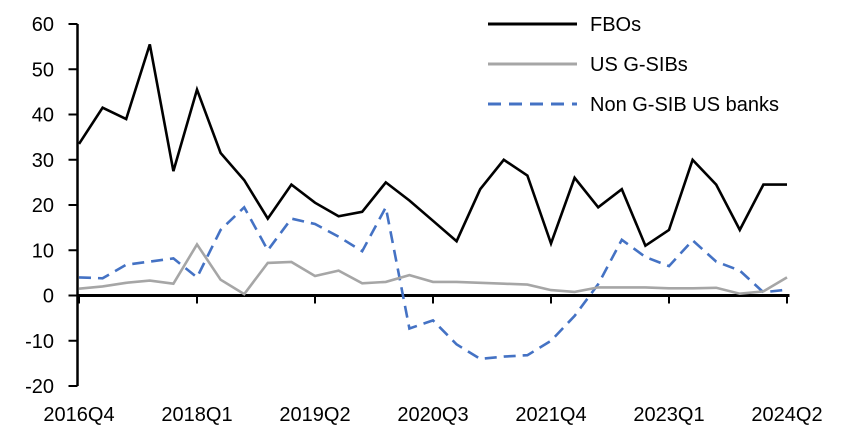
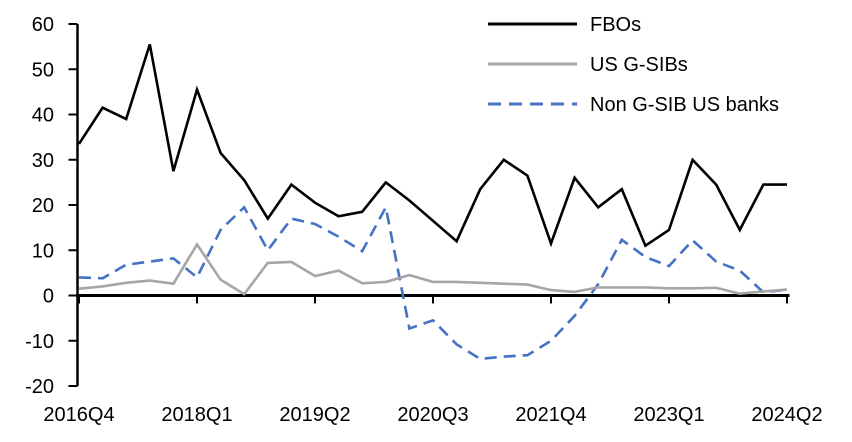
US G-SIBs/2024Q2: 4 -> 1
